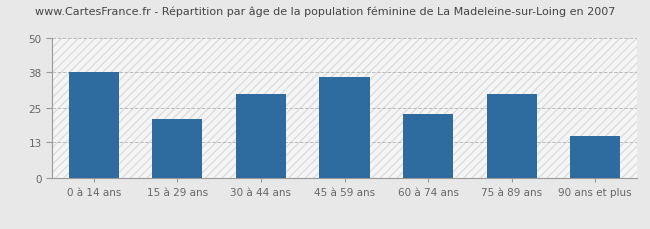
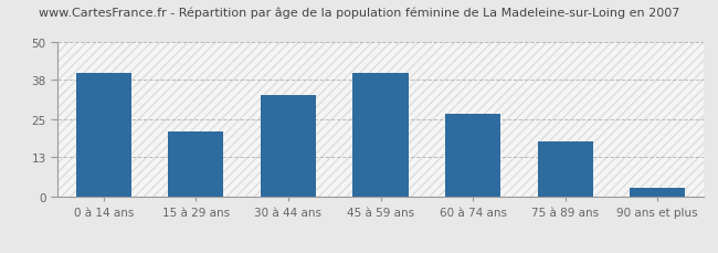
0 à 14 ans: 38 -> 40
30 à 44 ans: 30 -> 33
45 à 59 ans: 36 -> 40
60 à 74 ans: 23 -> 27
75 à 89 ans: 30 -> 18
90 ans et plus: 15 -> 3
